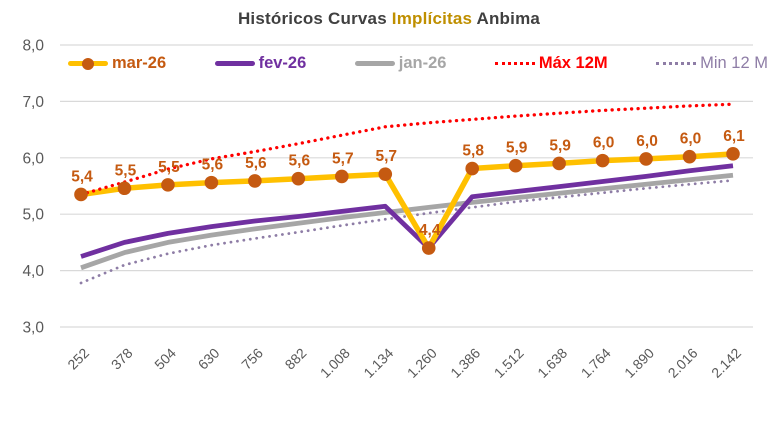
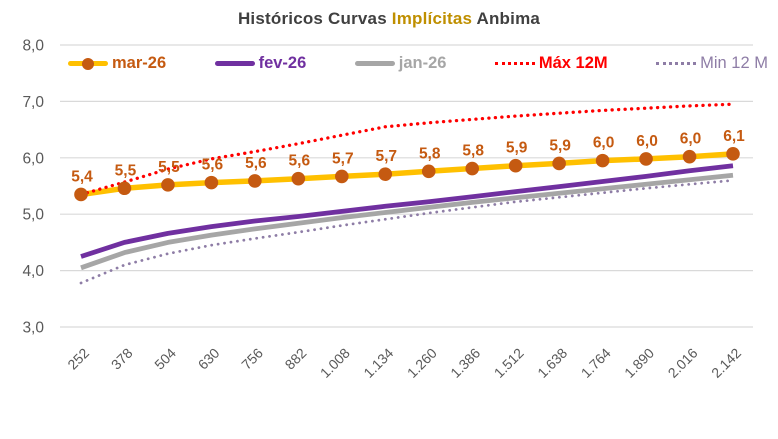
mar-26/1.260: 4,4 -> 5,8
fev-26/1.260: 4,4 -> 5,2
